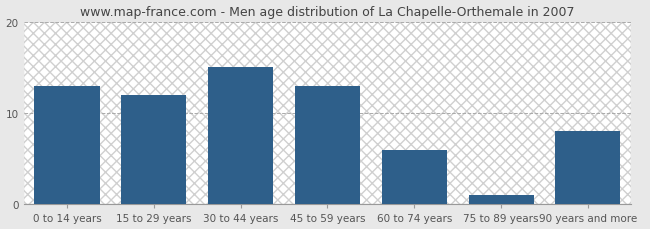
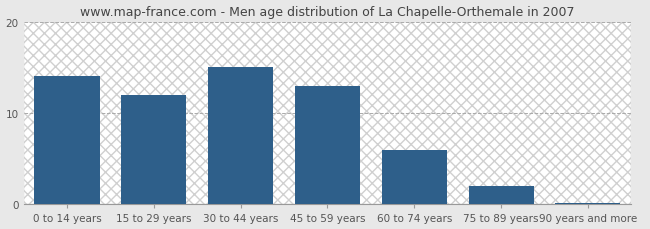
0 to 14 years: 13.0 -> 14.0
75 to 89 years: 1.0 -> 2.0
90 years and more: 8.0 -> 0.2
